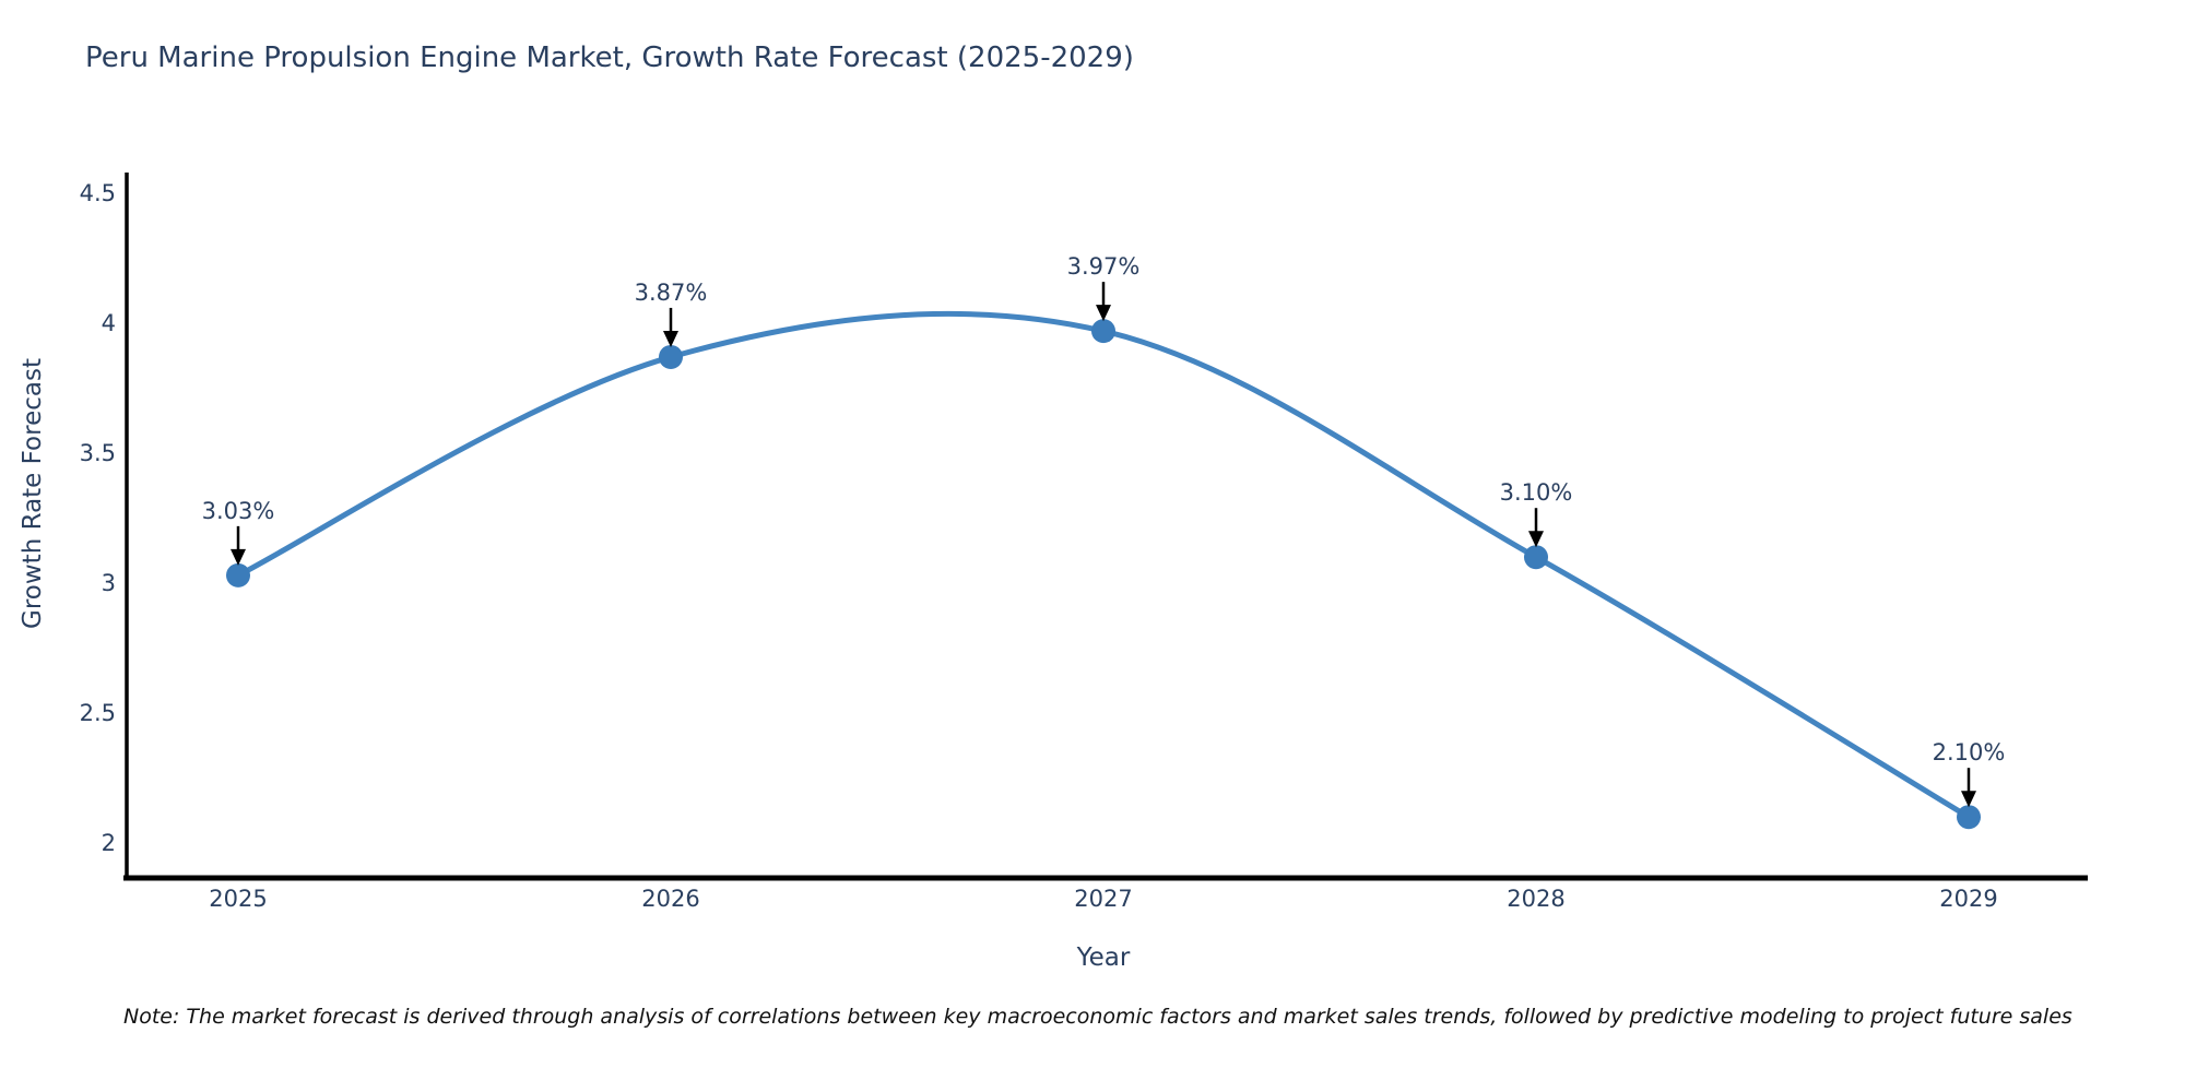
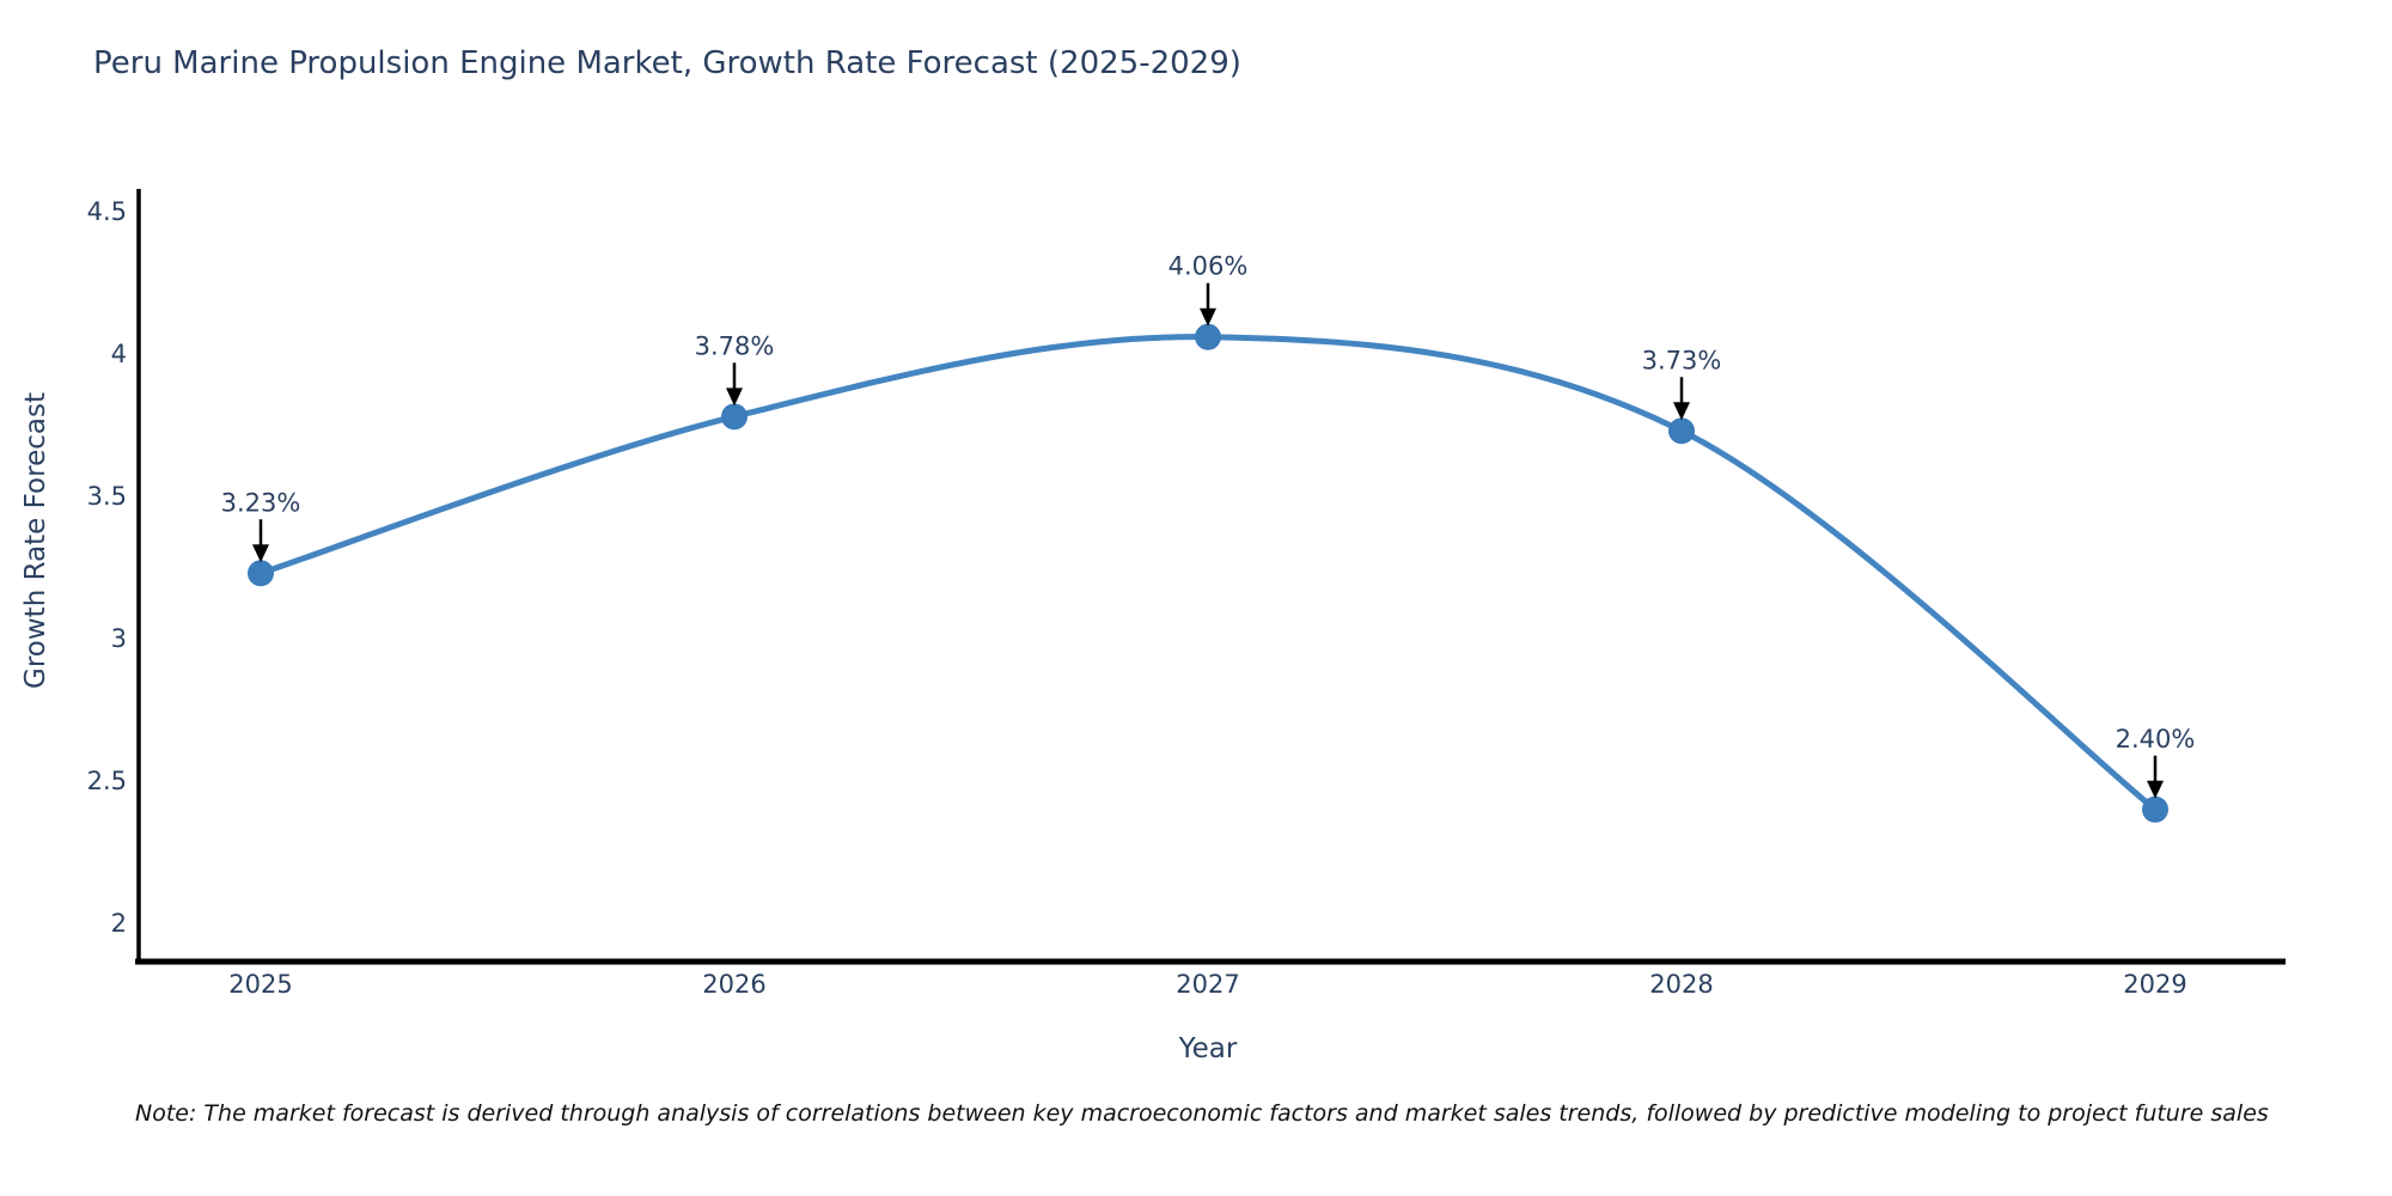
2025: 3.03% -> 3.23%
2026: 3.87% -> 3.78%
2027: 3.97% -> 4.06%
2028: 3.10% -> 3.73%
2029: 2.10% -> 2.40%
